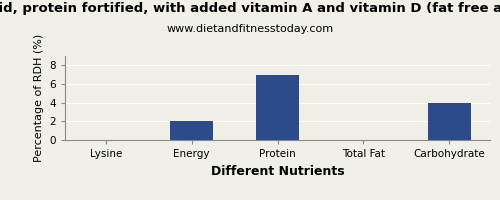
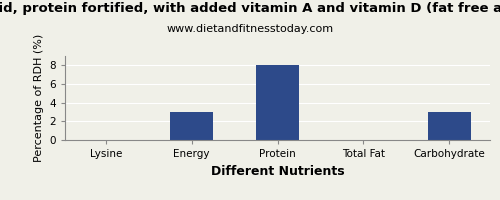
Energy: 2 -> 3
Protein: 7 -> 8
Carbohydrate: 4 -> 3
